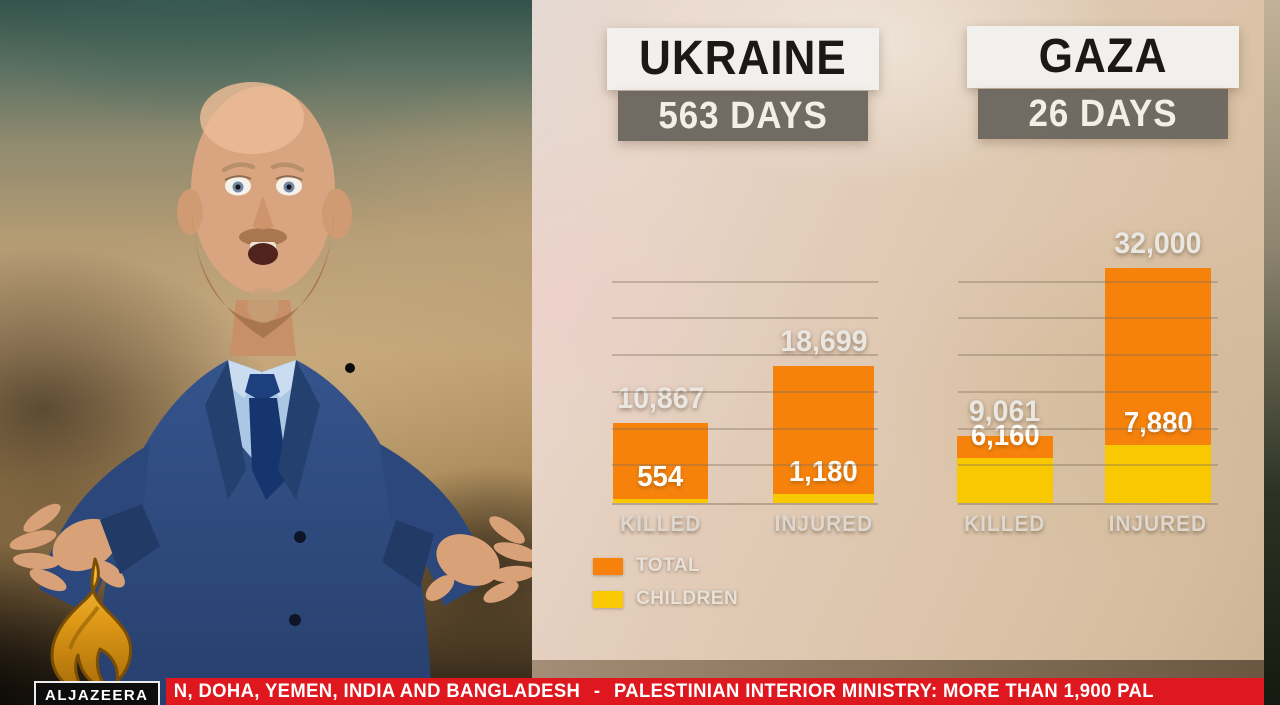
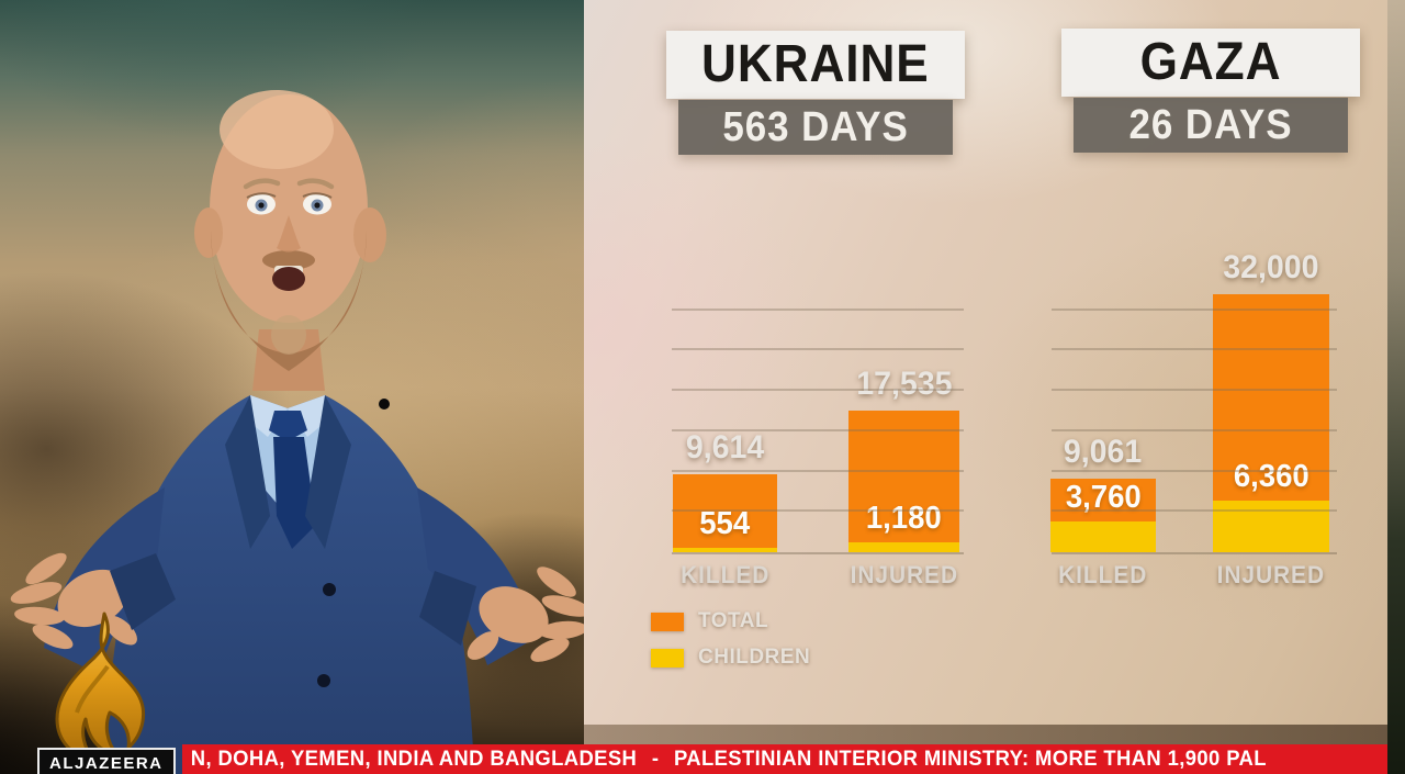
UKRAINE/TOTAL/KILLED: 10,867 -> 9,614
UKRAINE/TOTAL/INJURED: 18,699 -> 17,535
GAZA/CHILDREN/KILLED: 6,160 -> 3,760
GAZA/CHILDREN/INJURED: 7,880 -> 6,360
